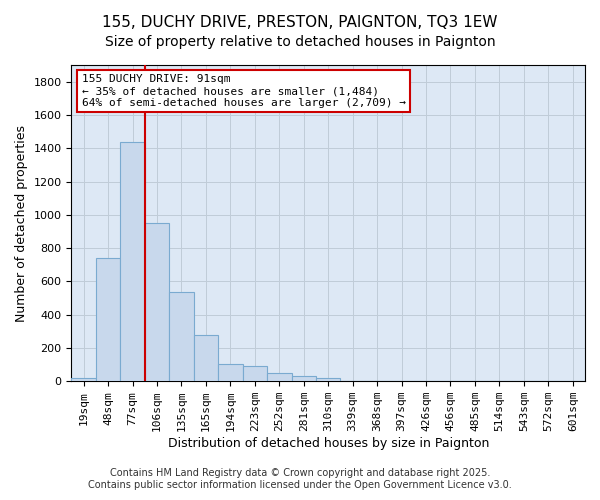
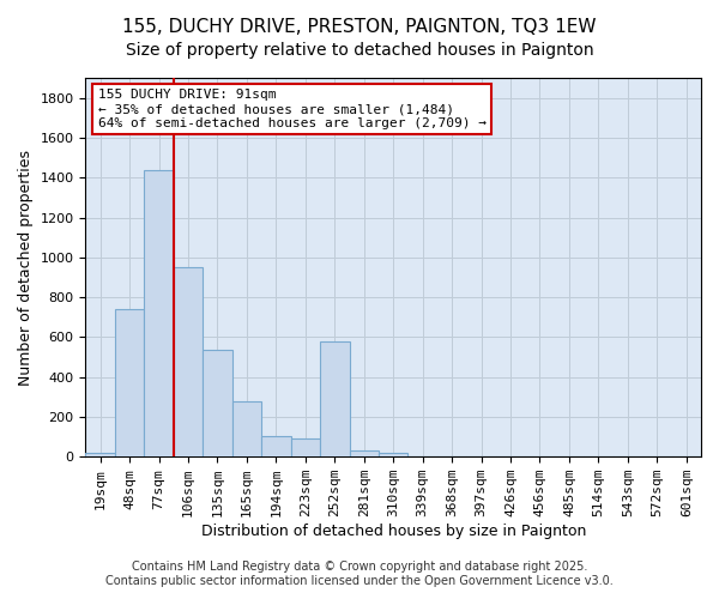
252sqm: 50 -> 580
